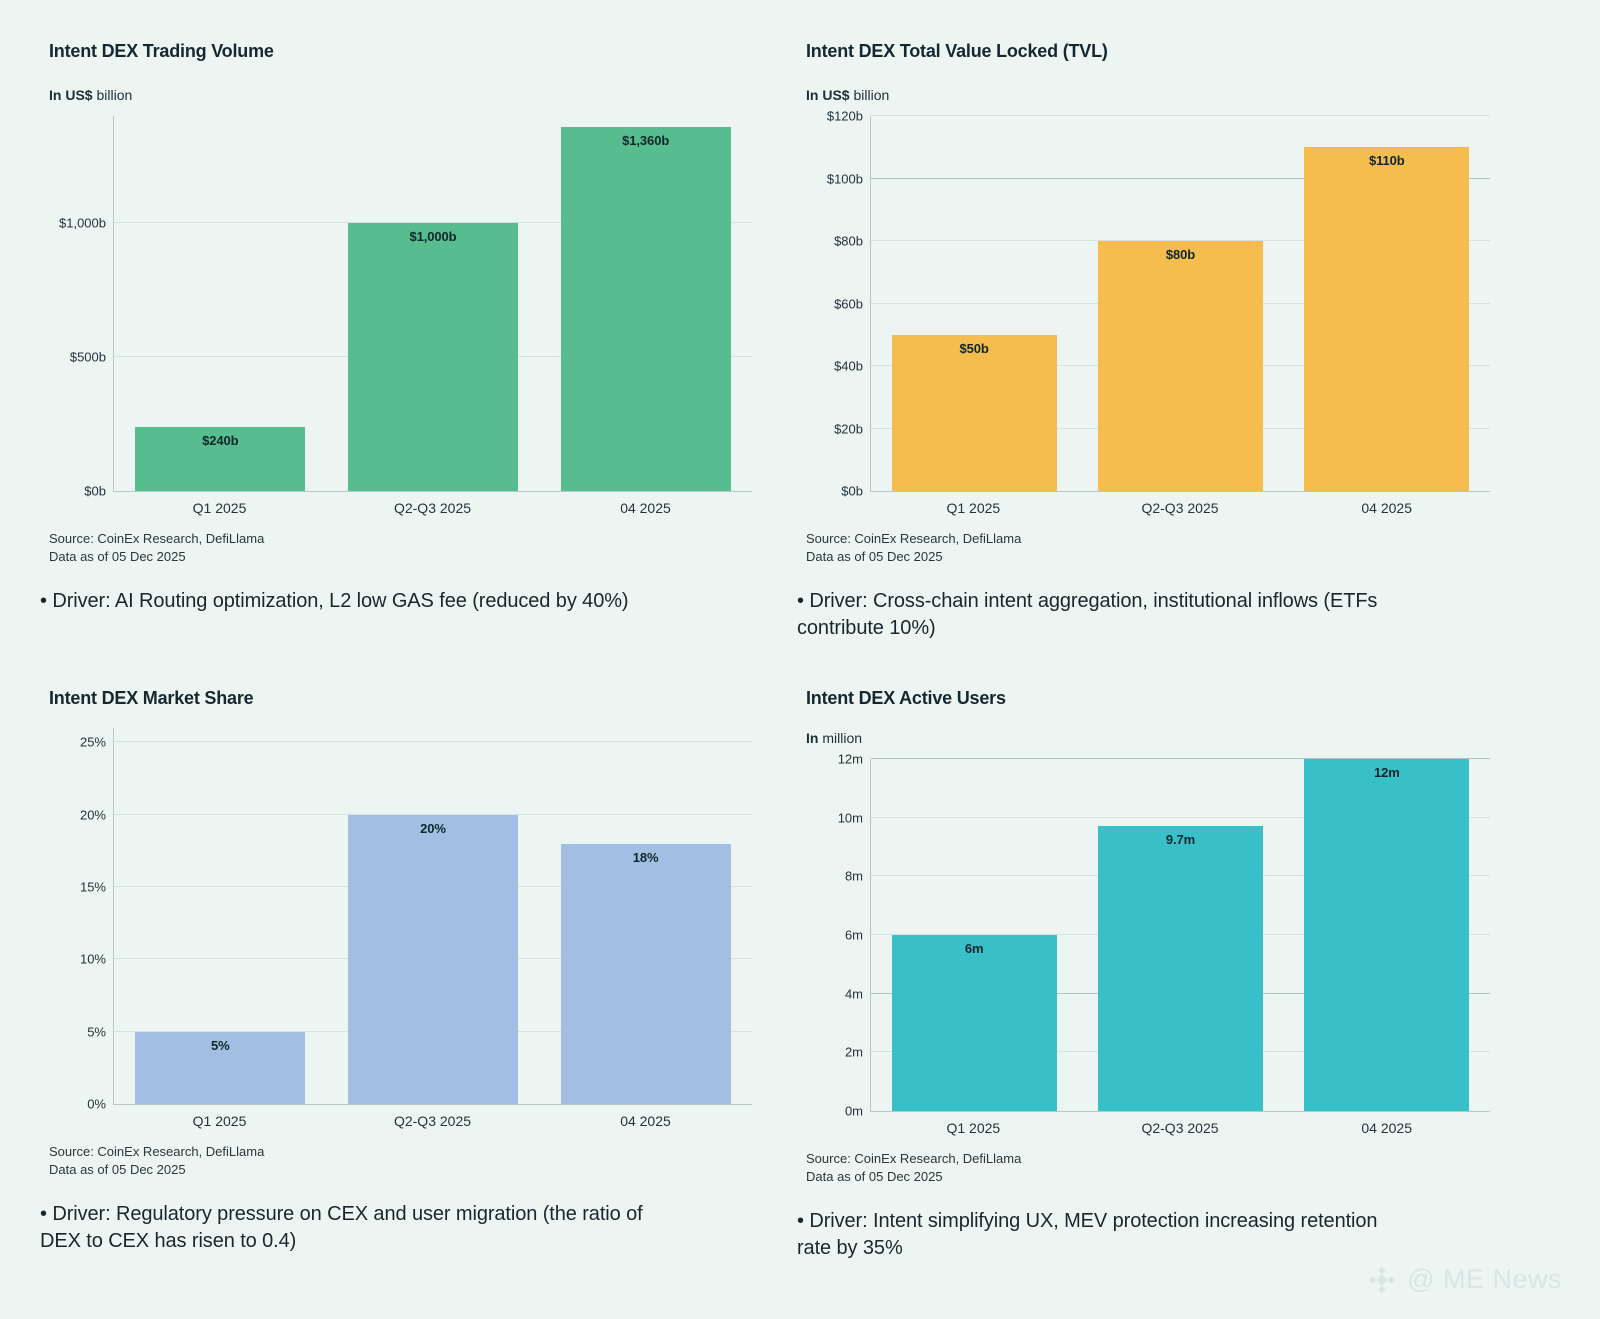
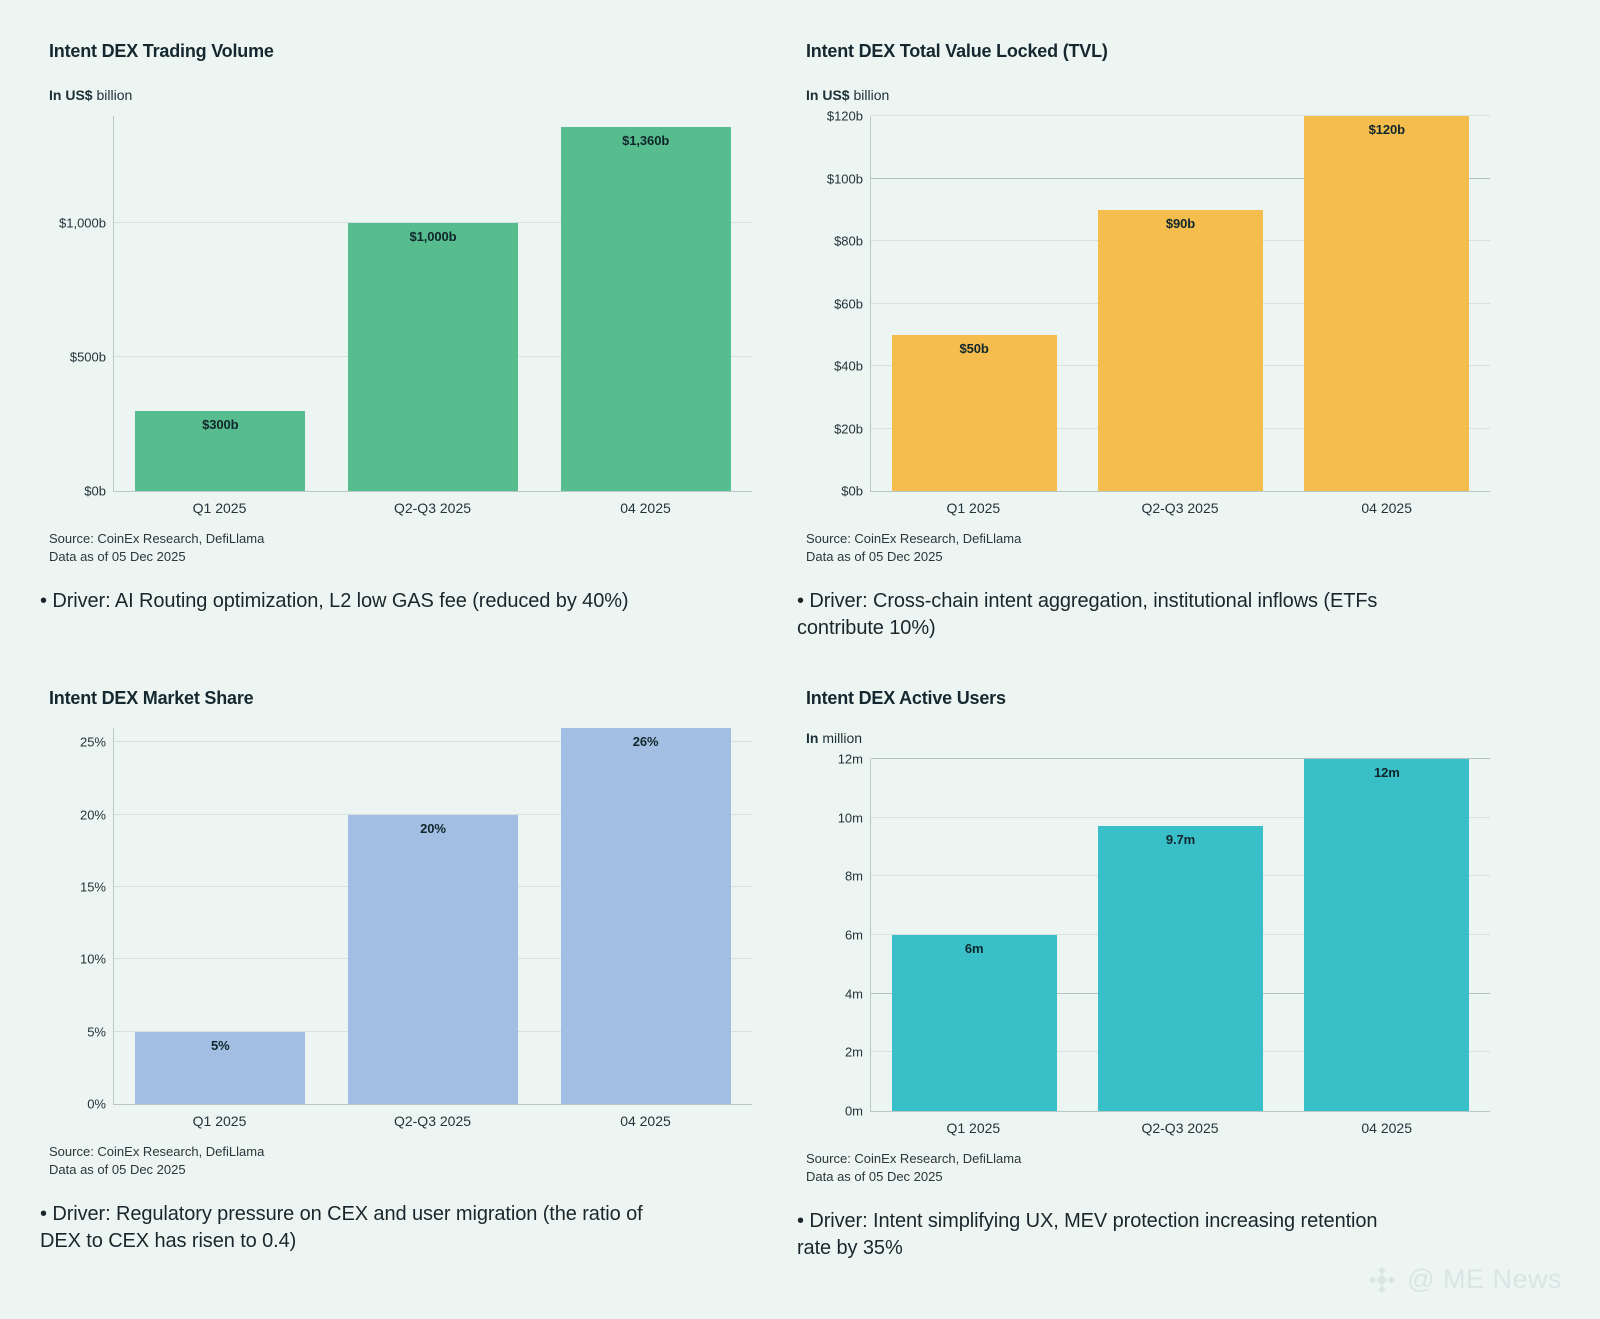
Intent DEX Trading Volume/Q1 2025: $240b -> $300b
Intent DEX Total Value Locked (TVL)/Q2-Q3 2025: $80b -> $90b
Intent DEX Total Value Locked (TVL)/04 2025: $110b -> $120b
Intent DEX Market Share/04 2025: 18% -> 26%
